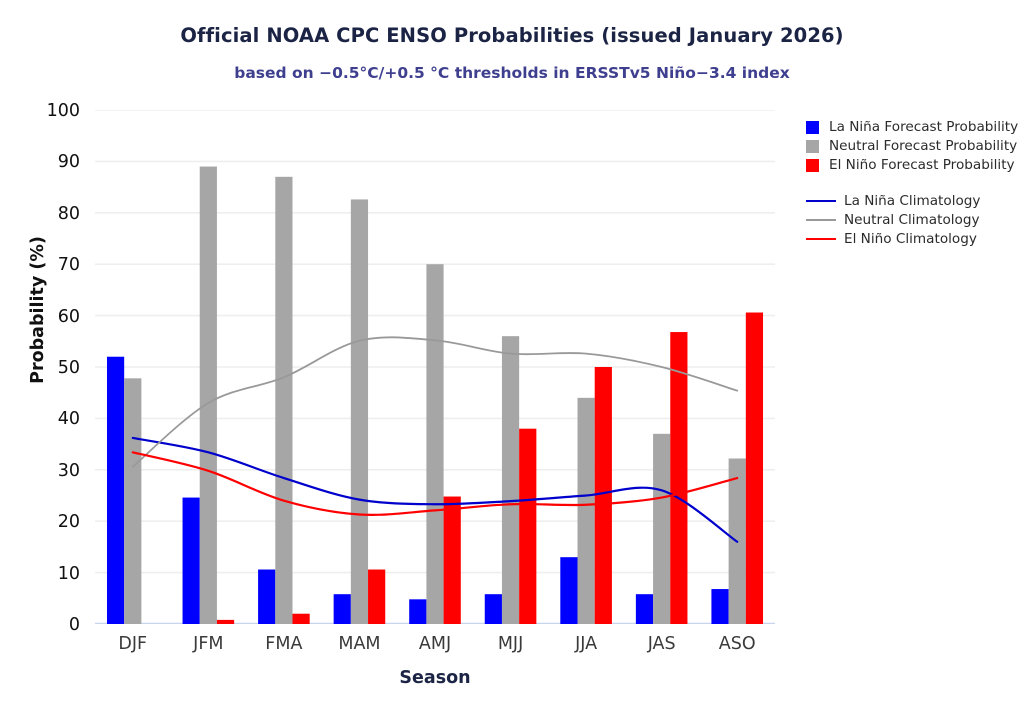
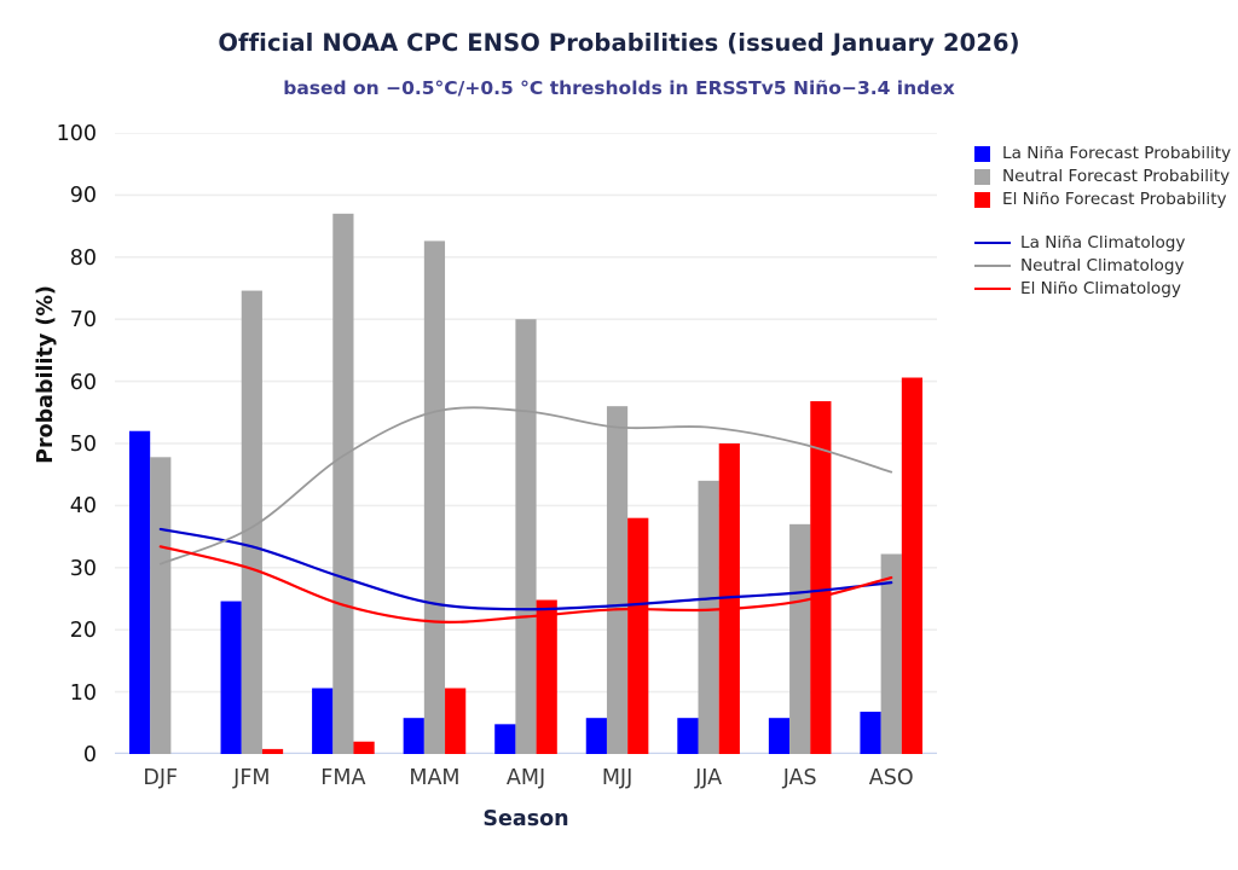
Neutral Forecast Probability/JFM: 89 -> 75
Neutral Climatology/JFM: 43 -> 36
La Niña Forecast Probability/JJA: 13 -> 6
La Niña Climatology/ASO: 16 -> 28
